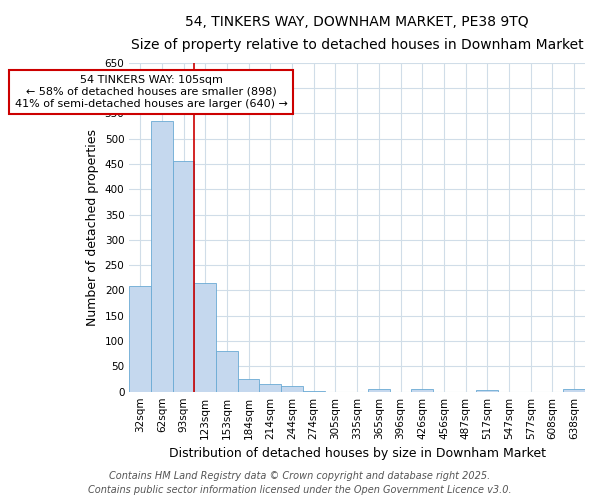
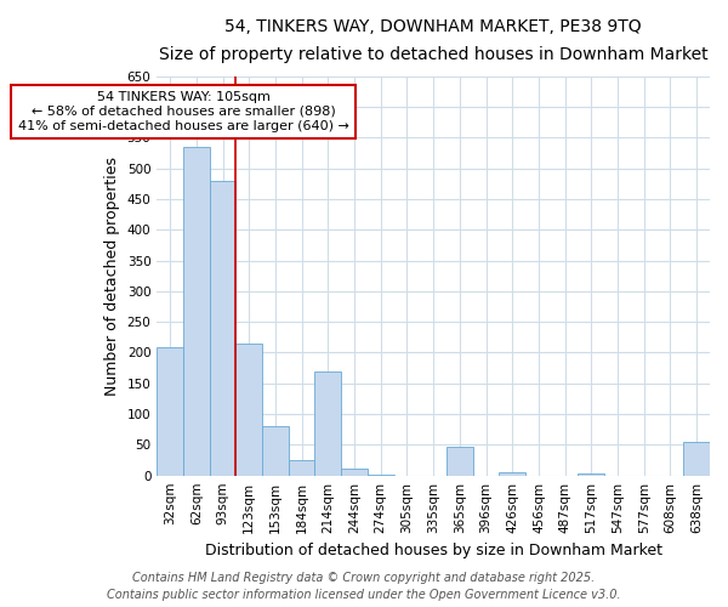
93sqm: 455 -> 480
214sqm: 15 -> 170
365sqm: 6 -> 46
638sqm: 5 -> 54
